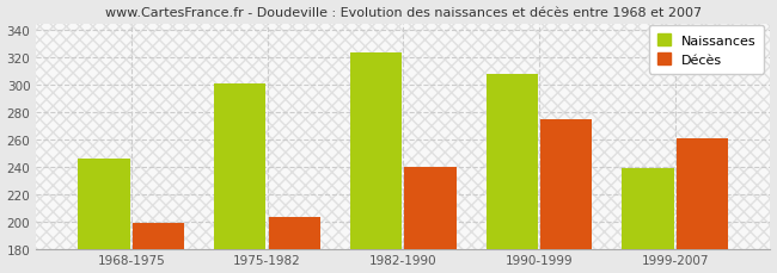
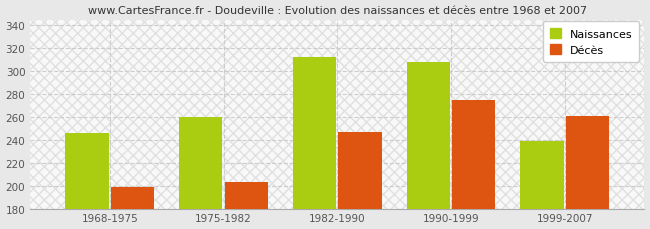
Naissances/1975-1982: 301 -> 260
Naissances/1982-1990: 324 -> 312
Décès/1982-1990: 240 -> 247
